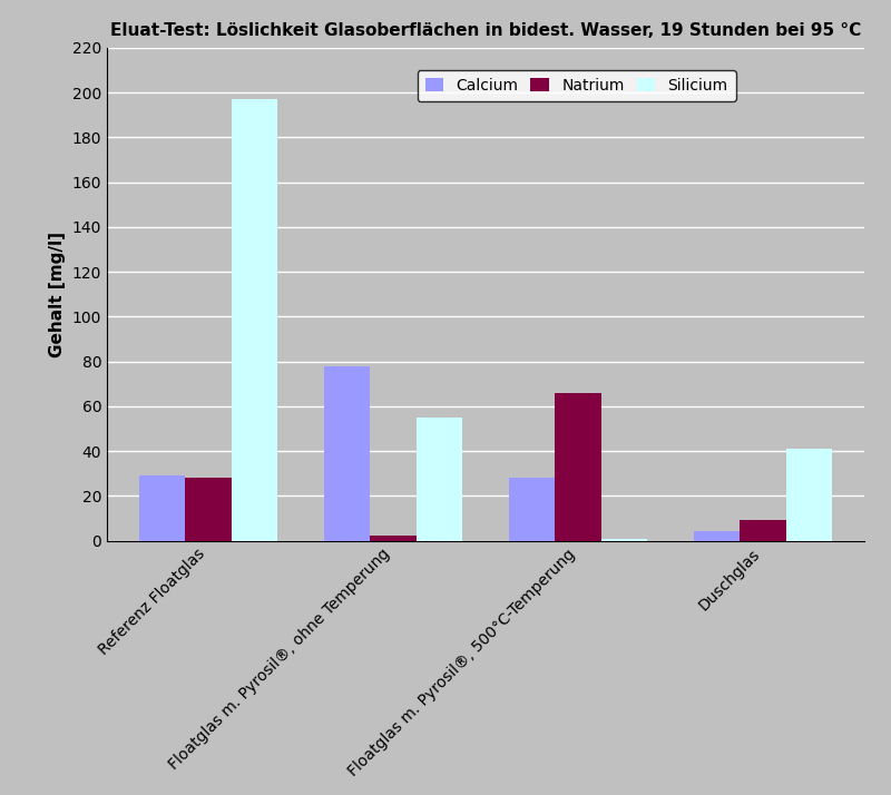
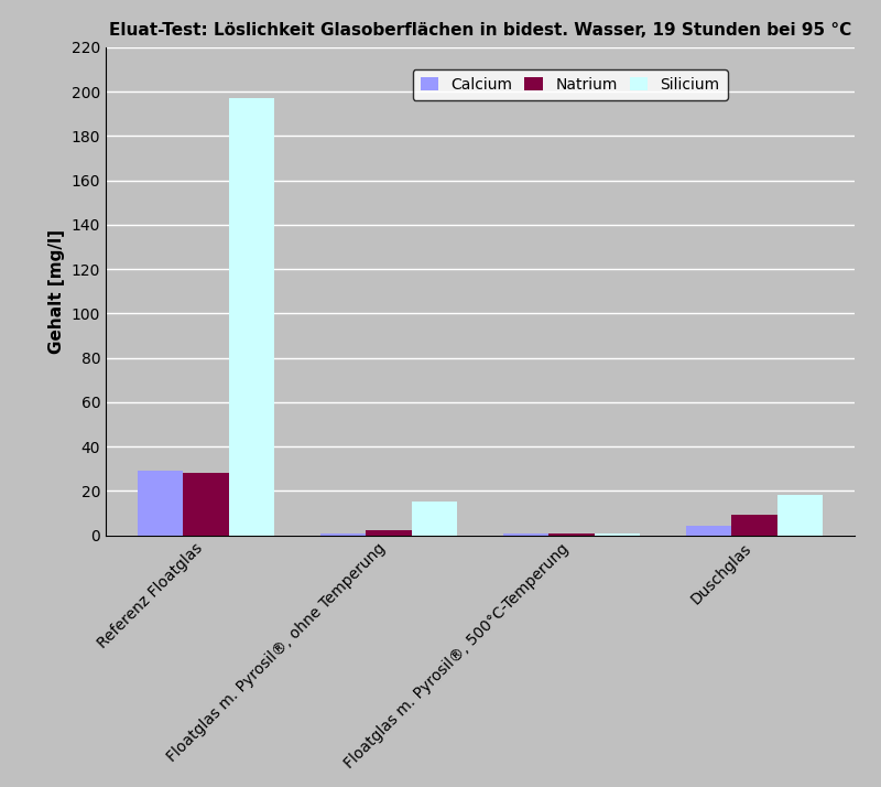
Calcium/Floatglas m. Pyrosil®, ohne Temperung: 78 -> 1
Silicium/Floatglas m. Pyrosil®, ohne Temperung: 55 -> 15
Calcium/Floatglas m. Pyrosil®, 500°C-Temperung: 28 -> 1
Natrium/Floatglas m. Pyrosil®, 500°C-Temperung: 66 -> 1
Silicium/Duschglas: 41 -> 18
